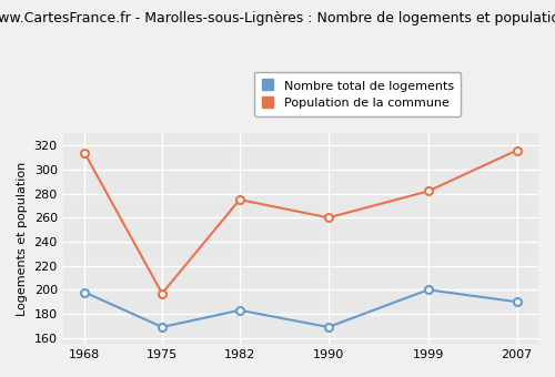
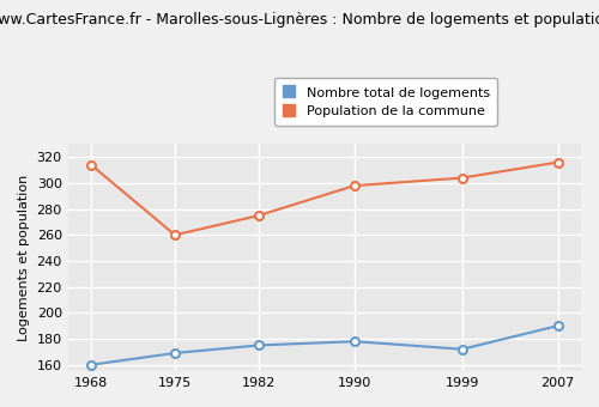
Nombre total de logements/1968: 198 -> 160
Population de la commune/1975: 197 -> 260
Nombre total de logements/1982: 183 -> 175
Nombre total de logements/1990: 169 -> 178
Population de la commune/1990: 260 -> 298
Nombre total de logements/1999: 200 -> 172
Population de la commune/1999: 282 -> 304
